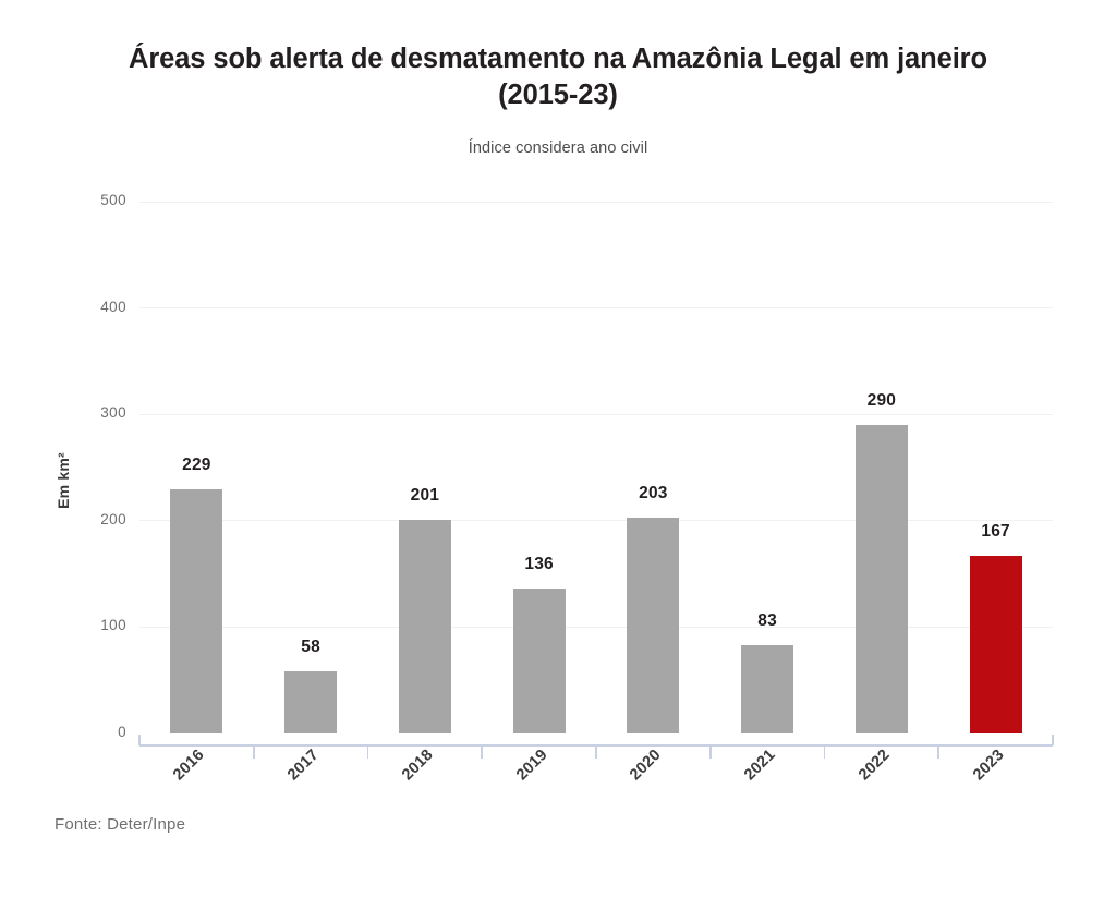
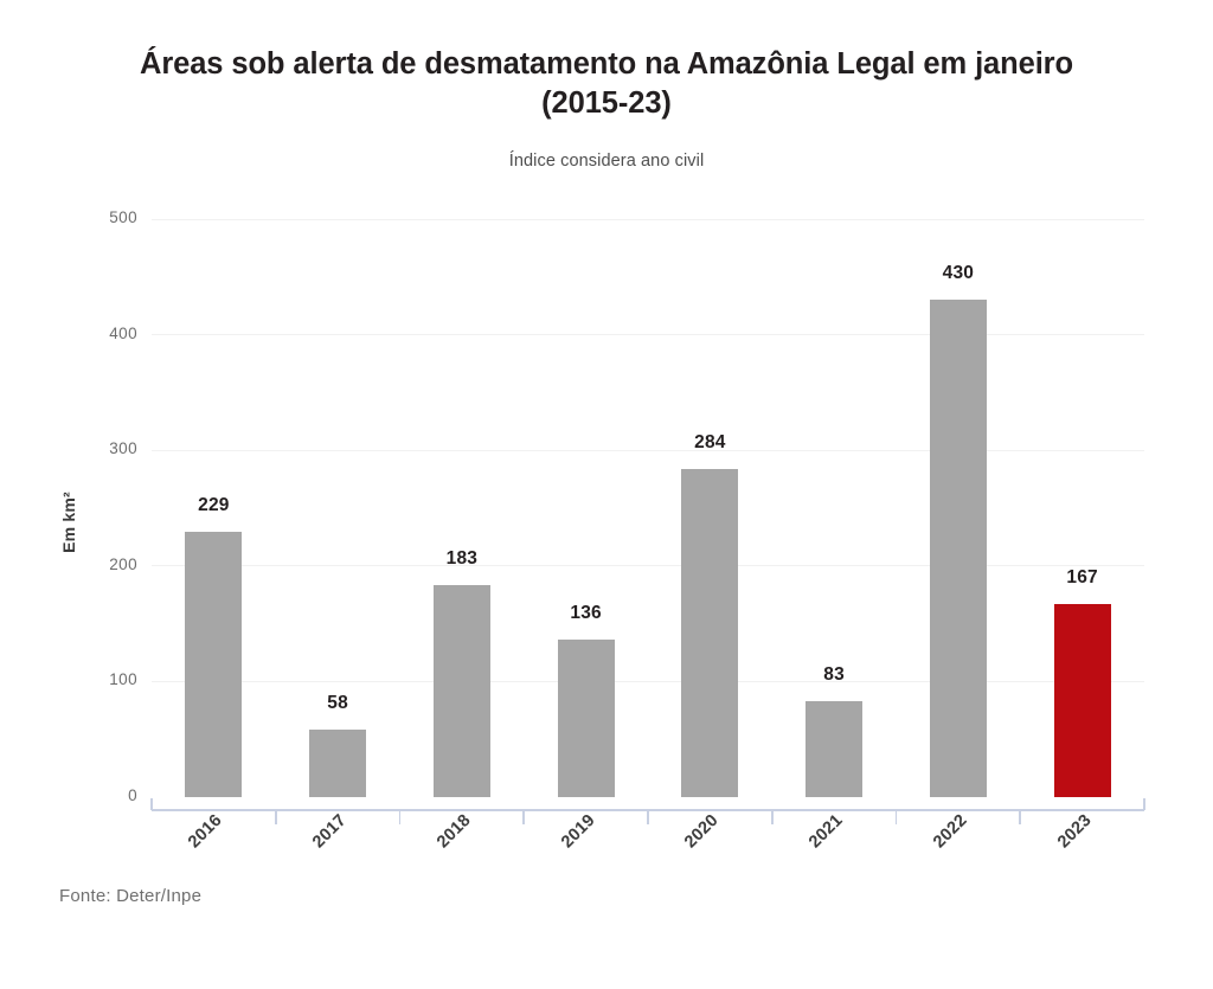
2018: 201 -> 183
2020: 203 -> 284
2022: 290 -> 430
